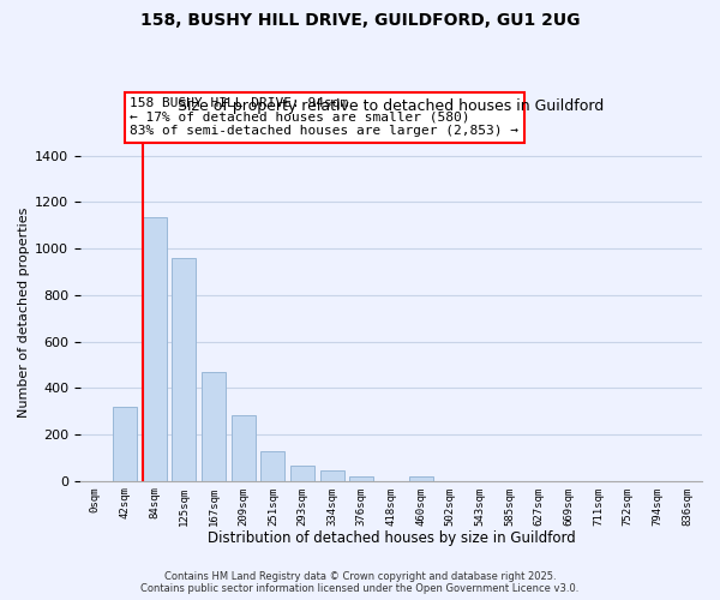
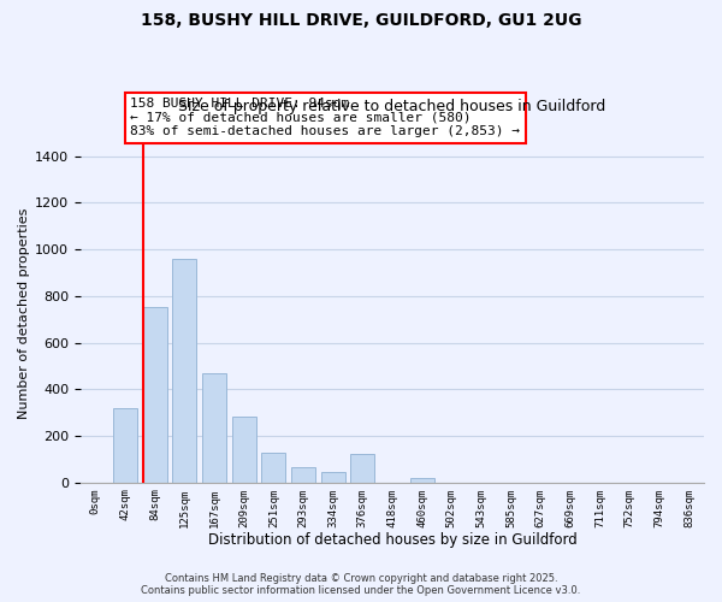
84sqm: 1130 -> 750
376sqm: 20 -> 120
